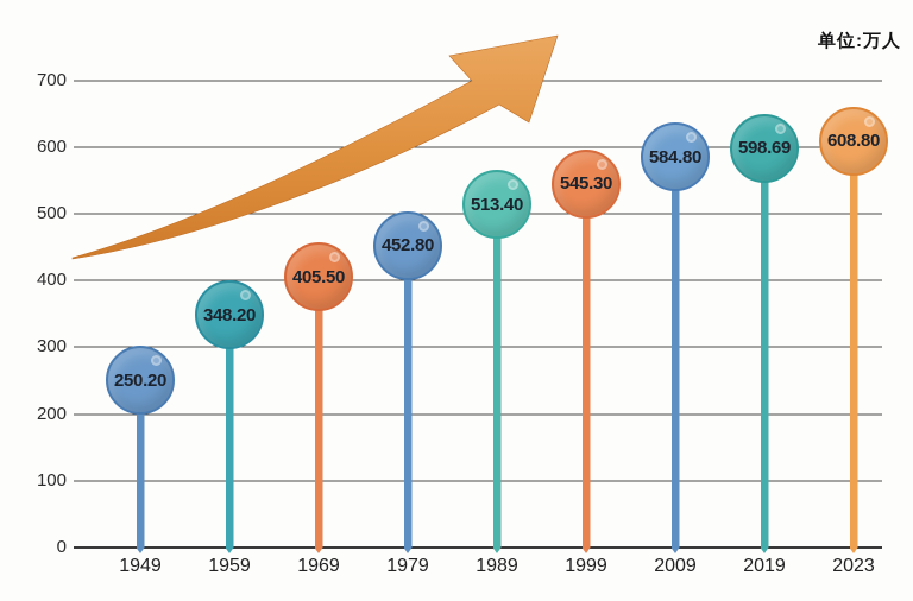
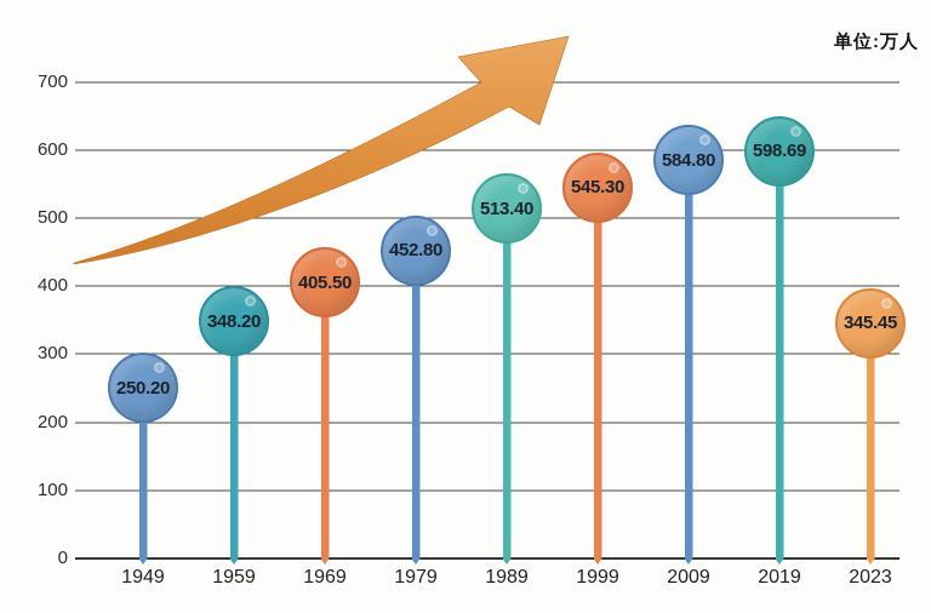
2023: 608.80 -> 345.45
